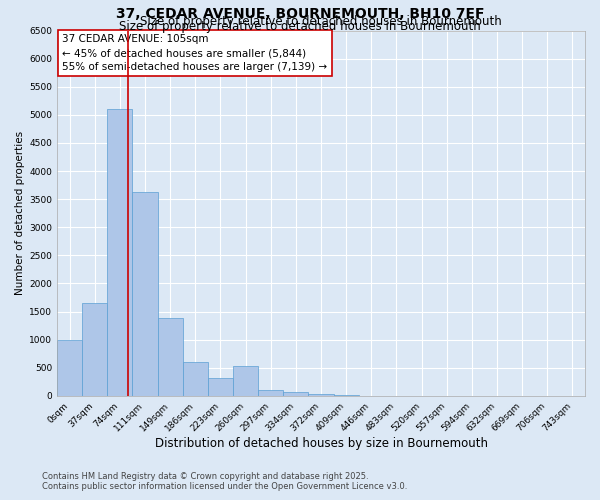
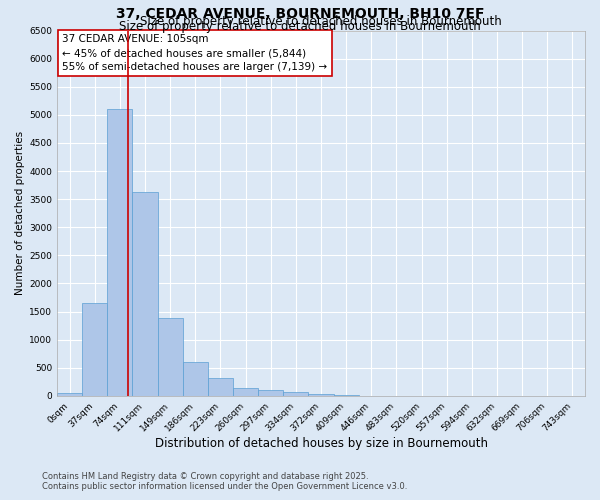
0sqm: 1000 -> 50
260sqm: 540 -> 140
